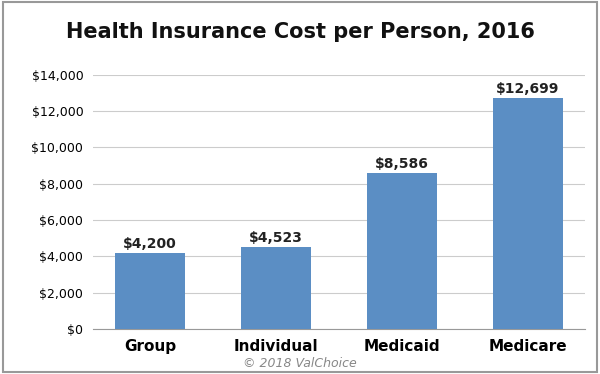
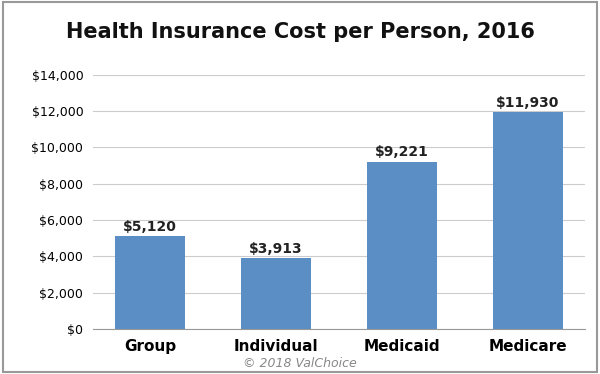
Group: $4,200 -> $5,120
Individual: $4,523 -> $3,913
Medicaid: $8,586 -> $9,221
Medicare: $12,699 -> $11,930
